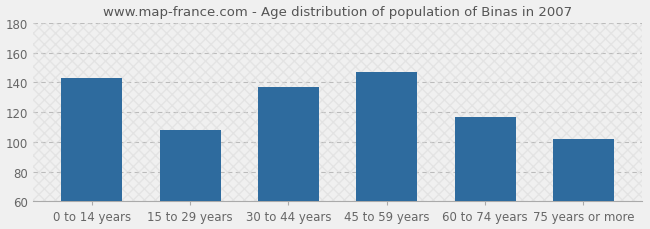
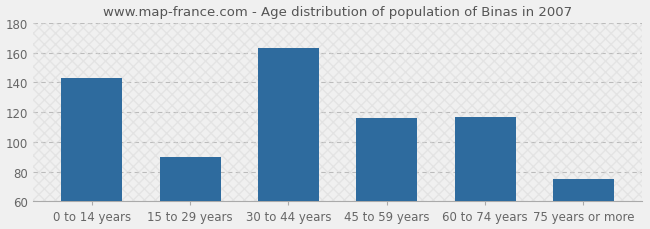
15 to 29 years: 108 -> 90
30 to 44 years: 137 -> 163
45 to 59 years: 147 -> 116
75 years or more: 102 -> 75
